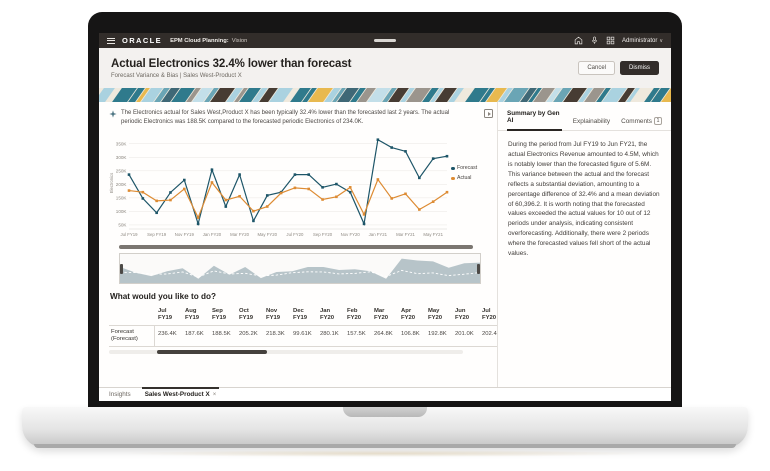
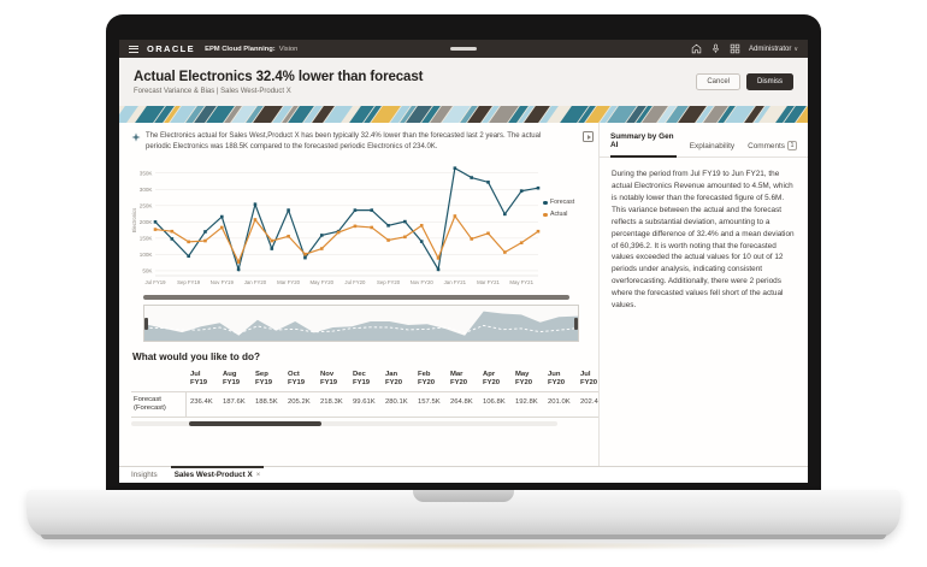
Forecast/Jul FY19: 240K -> 200K
Forecast/Apr FY20: 60K -> 90K
Forecast/Nov FY20: 170K -> 140K
